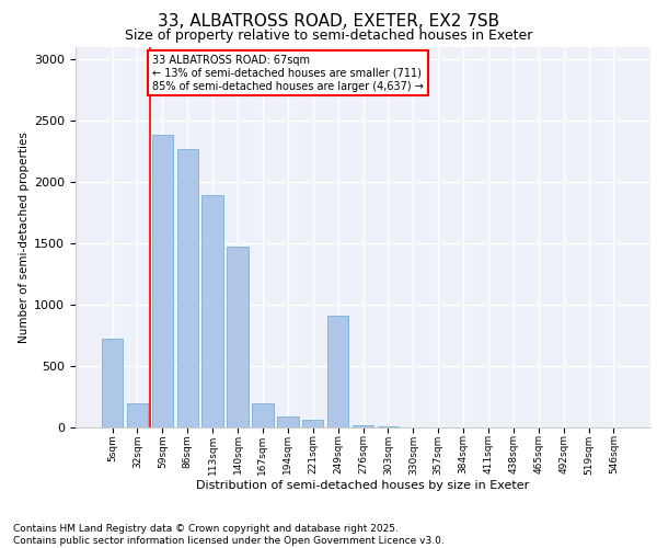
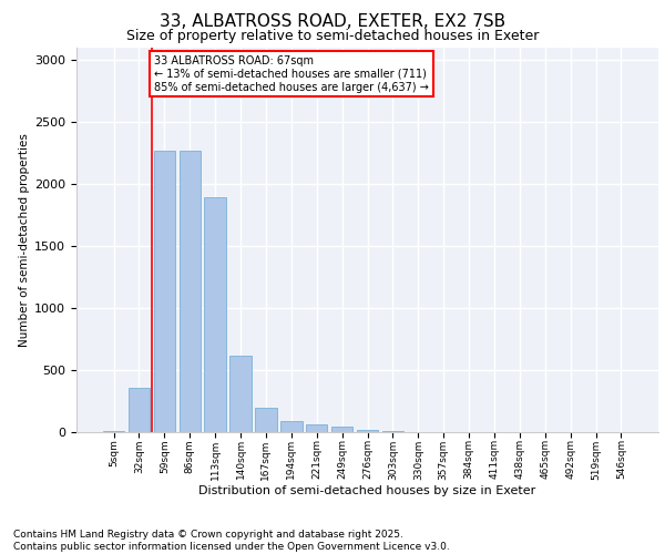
5sqm: 720 -> 10
32sqm: 200 -> 360
59sqm: 2380 -> 2270
140sqm: 1470 -> 620
249sqm: 910 -> 40
